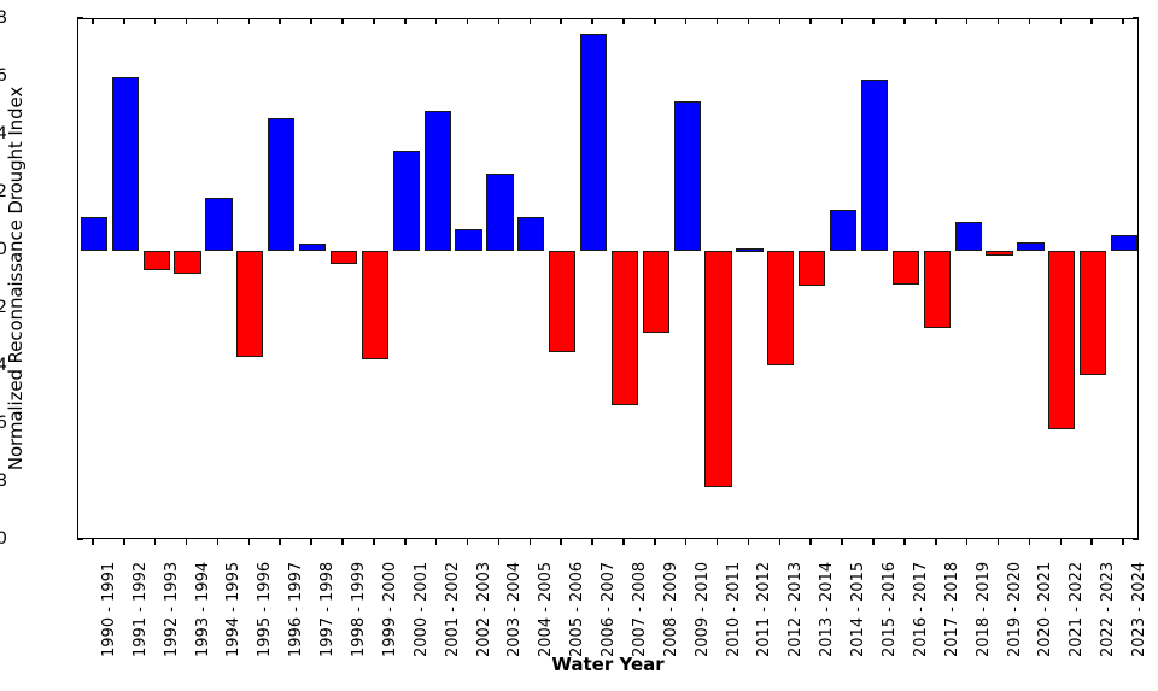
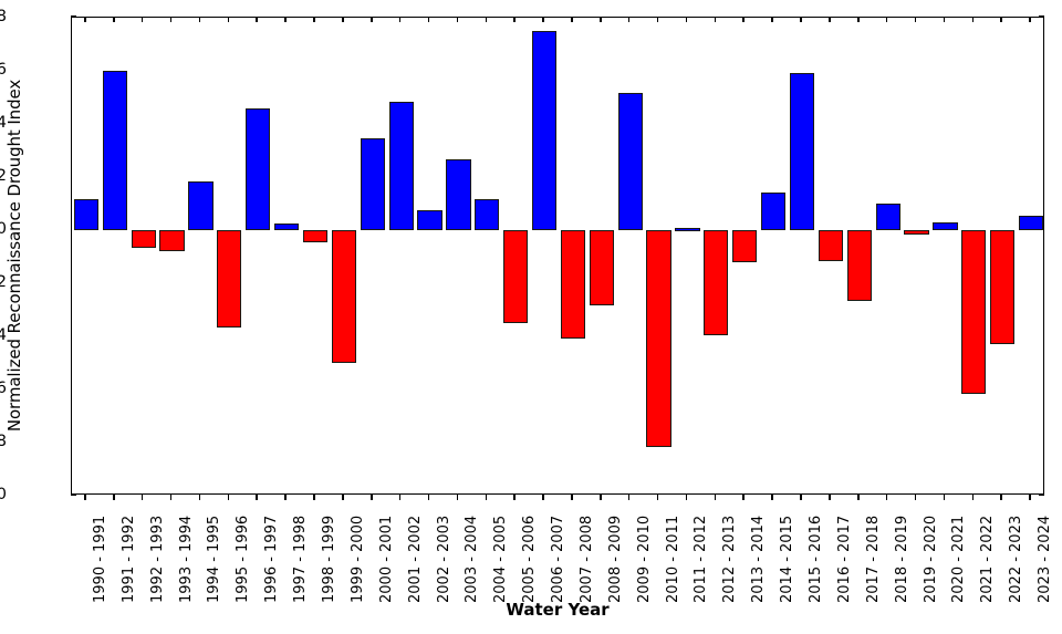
1999 - 2000: -0.38 -> -0.50
2007 - 2008: -0.54 -> -0.41
